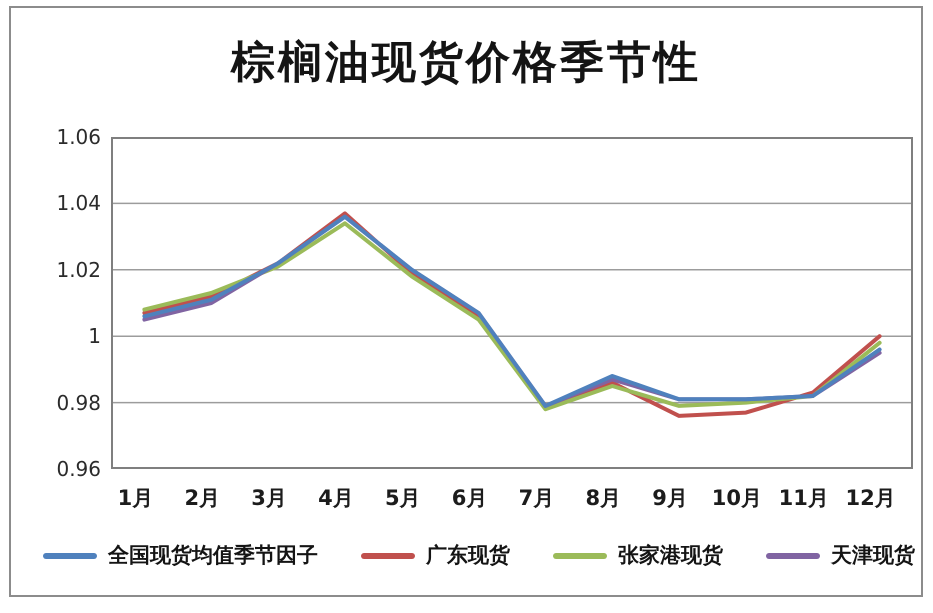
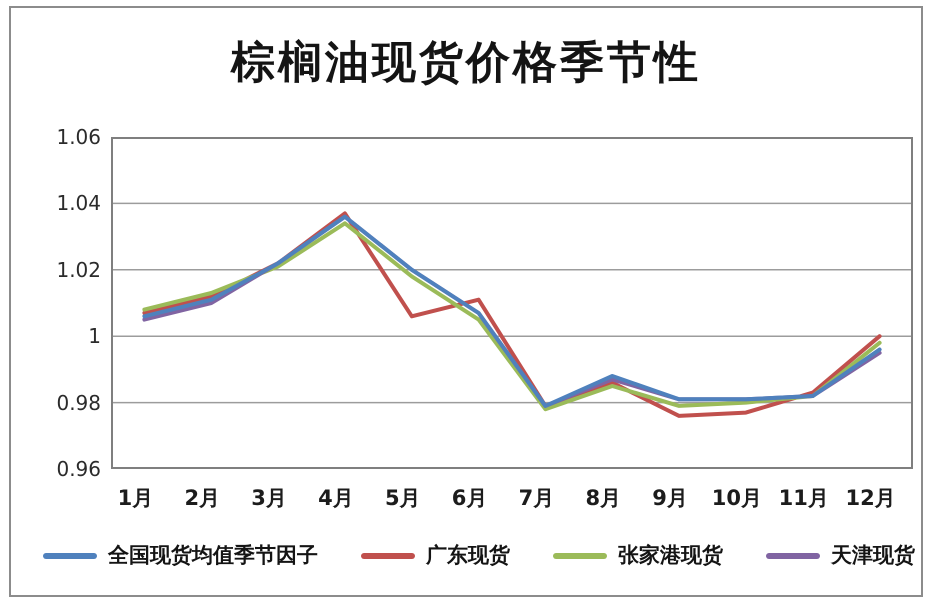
广东现货/5月: 1.019 -> 1.006
广东现货/6月: 1.006 -> 1.011
